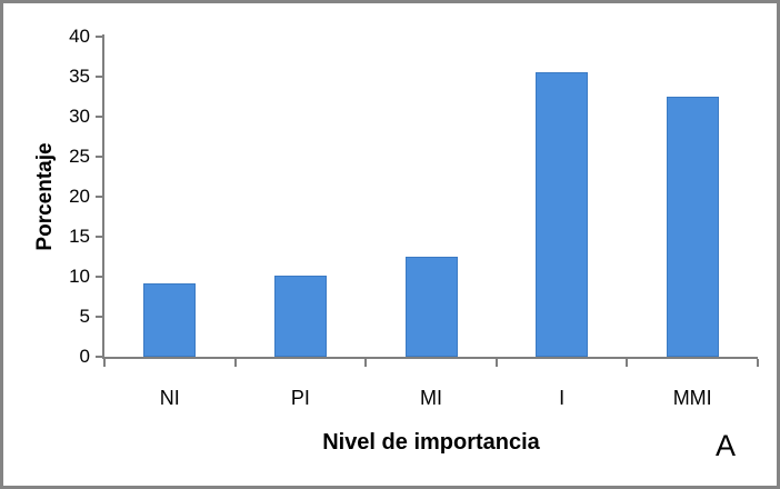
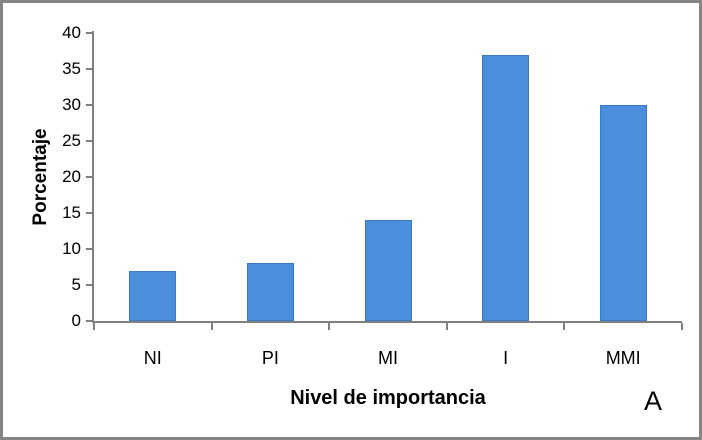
NI: 9 -> 7
PI: 10 -> 8
MI: 12 -> 14
I: 36 -> 37
MMI: 32 -> 30
